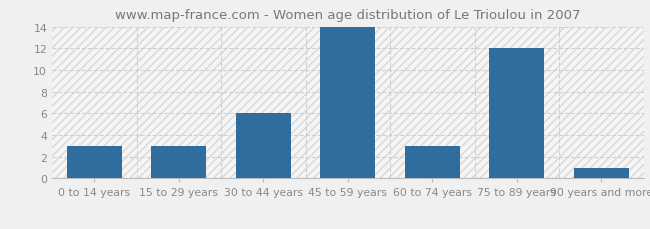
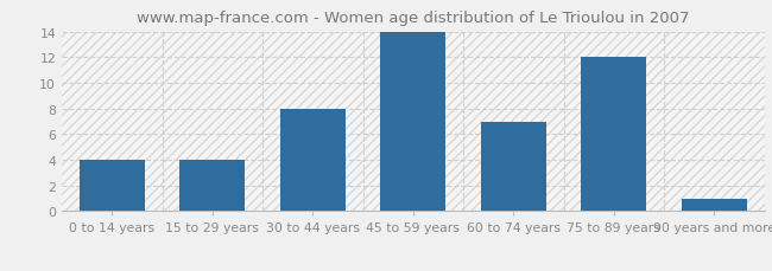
0 to 14 years: 3 -> 4
15 to 29 years: 3 -> 4
30 to 44 years: 6 -> 8
60 to 74 years: 3 -> 7
